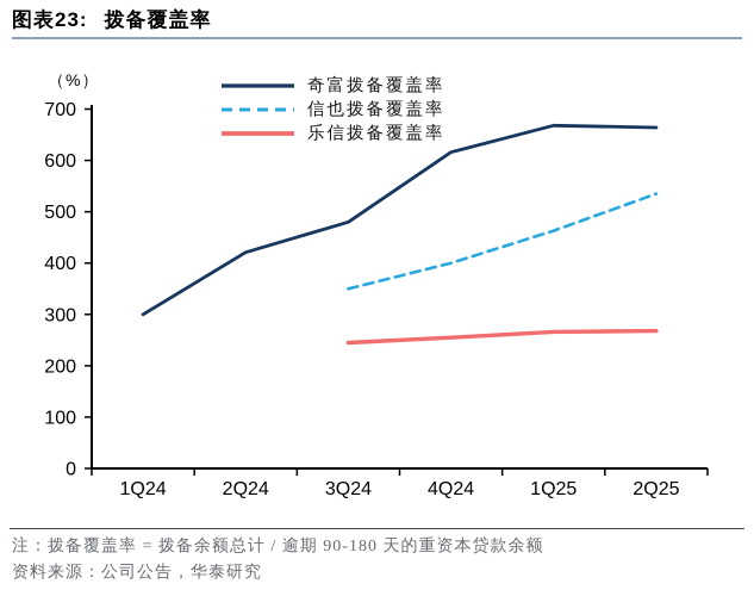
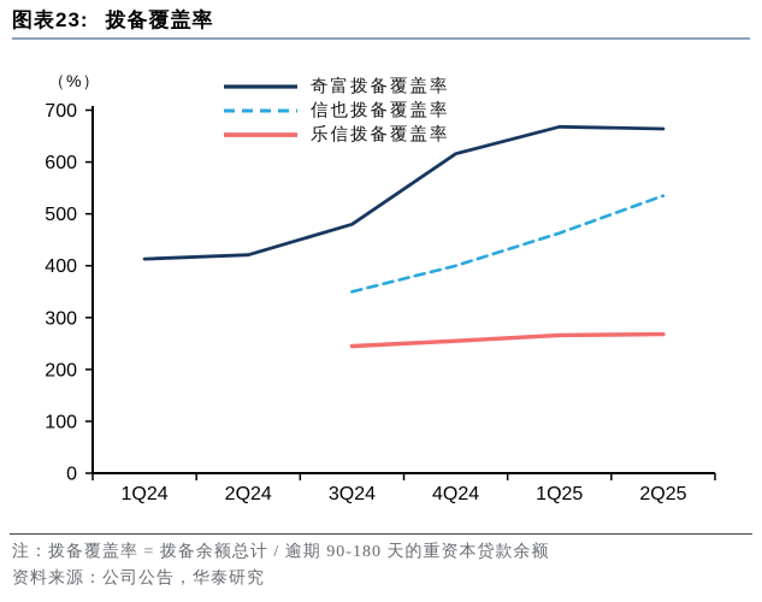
奇富拨备覆盖率/1Q24: 300 -> 410
